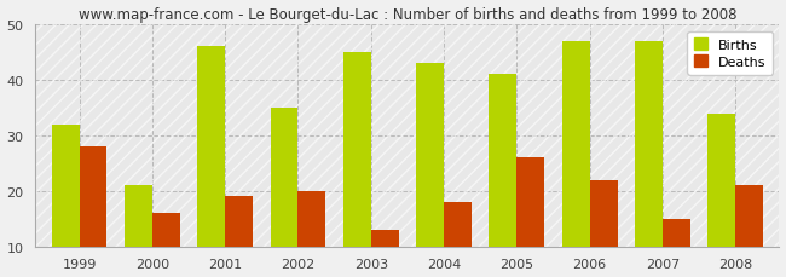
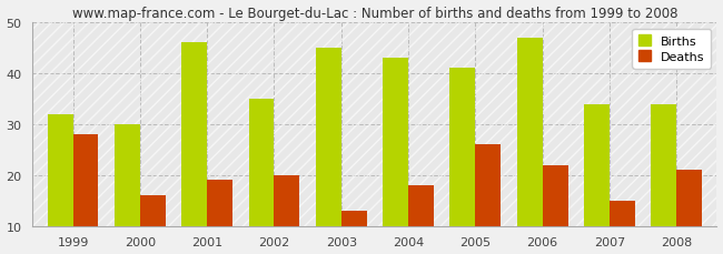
Births/2000: 21 -> 30
Births/2007: 47 -> 34
